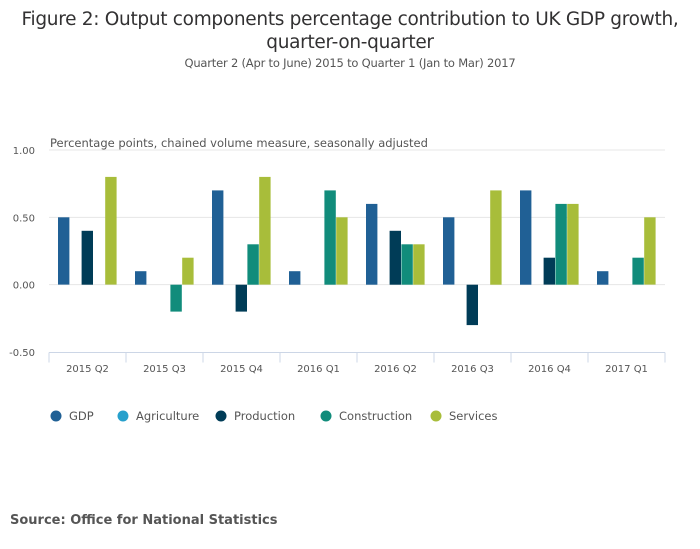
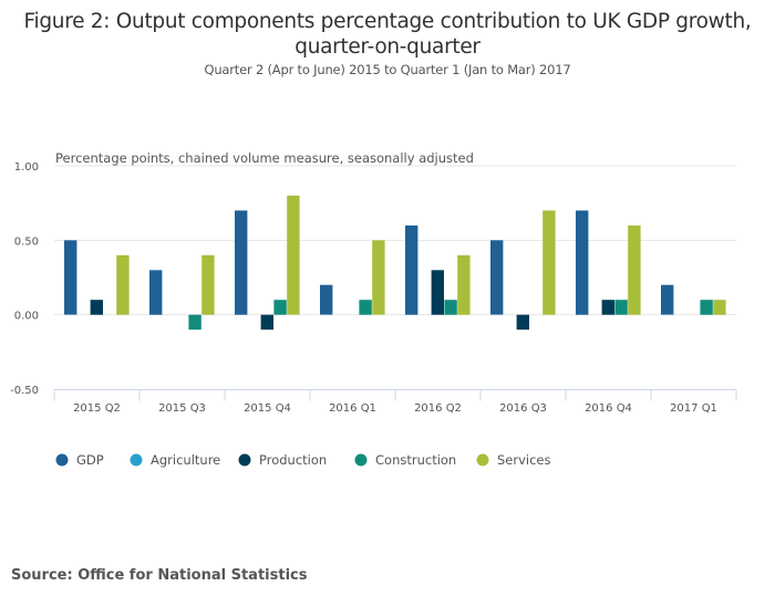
Production/2015 Q2: 0.4 -> 0.1
Services/2015 Q2: 0.8 -> 0.4
GDP/2015 Q3: 0.1 -> 0.3
Construction/2015 Q3: -0.2 -> -0.1
Services/2015 Q3: 0.2 -> 0.4
Production/2015 Q4: -0.2 -> -0.1
Construction/2015 Q4: 0.3 -> 0.1
GDP/2016 Q1: 0.1 -> 0.2
Construction/2016 Q1: 0.7 -> 0.1
Production/2016 Q2: 0.4 -> 0.3
Construction/2016 Q2: 0.3 -> 0.1
Services/2016 Q2: 0.3 -> 0.4
Production/2016 Q3: -0.3 -> -0.1
Production/2016 Q4: 0.2 -> 0.1
Construction/2016 Q4: 0.6 -> 0.1
GDP/2017 Q1: 0.1 -> 0.2
Construction/2017 Q1: 0.2 -> 0.1
Services/2017 Q1: 0.5 -> 0.1
